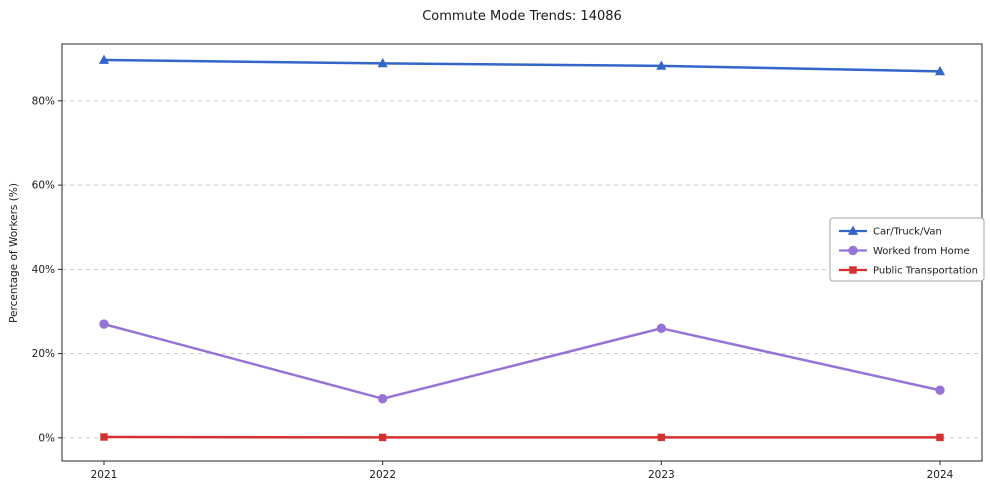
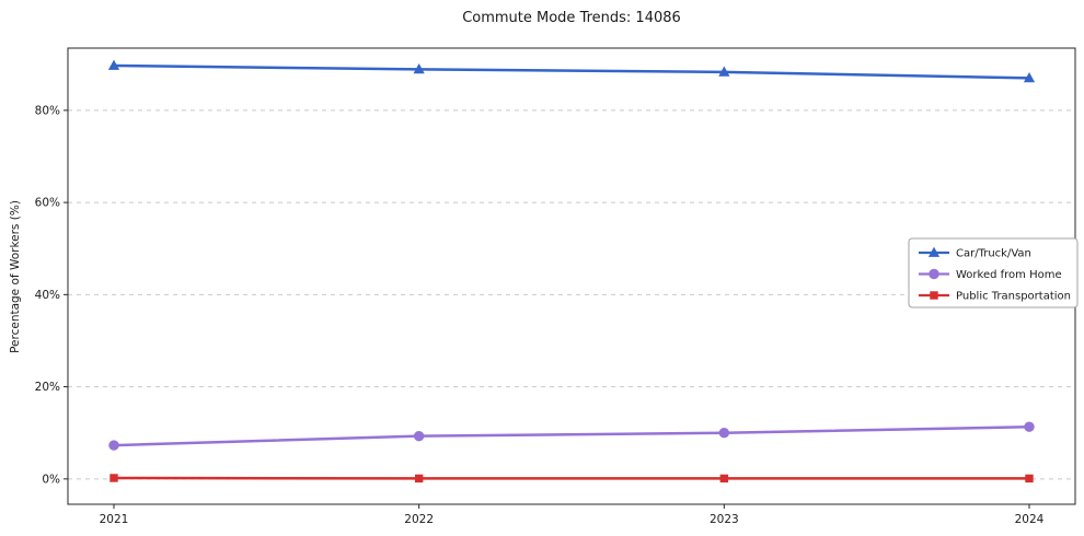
Worked from Home/2021: 27% -> 7%
Worked from Home/2023: 26% -> 10%
